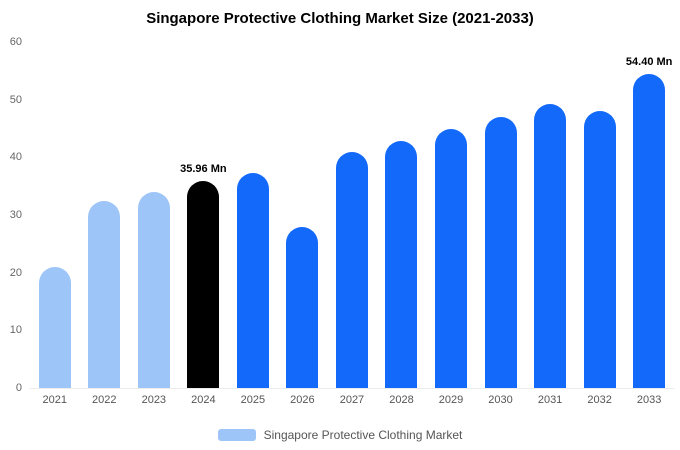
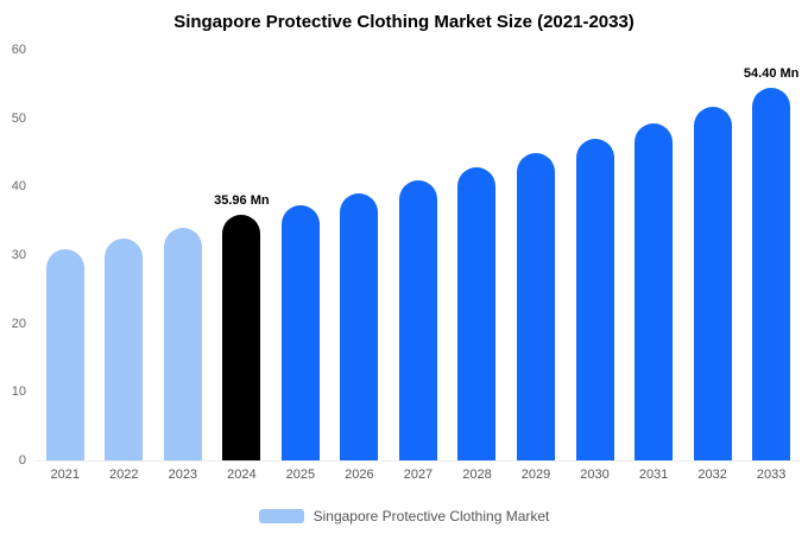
2021: 21 -> 31
2026: 28 -> 39
2032: 48 -> 52
